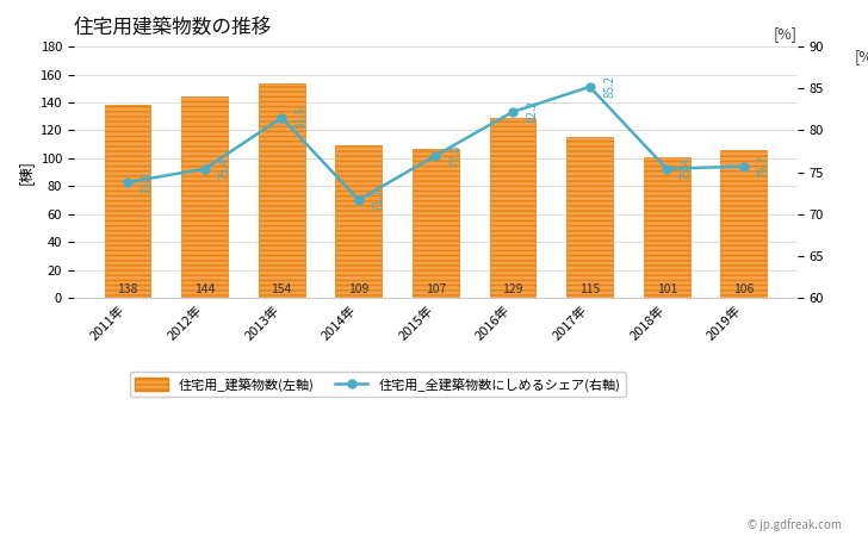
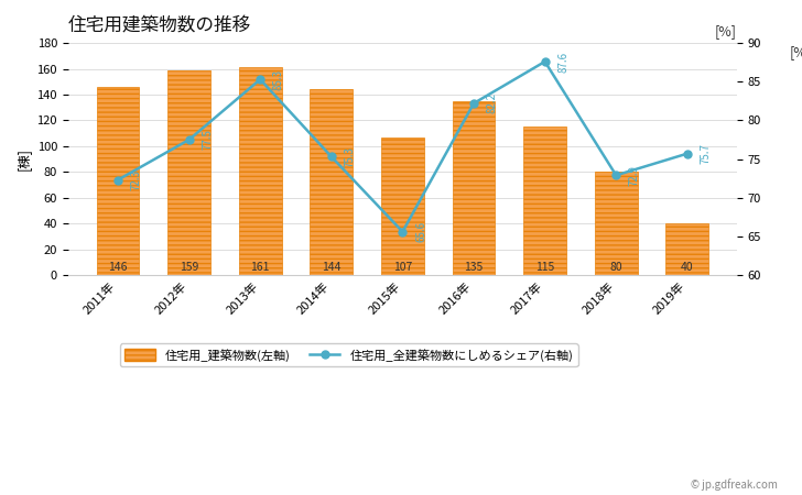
住宅用_建築物数(左軸)/2011年: 138 -> 146
住宅用_全建築物数にしめるシェア(右軸)/2011年: 73.8 -> 72.3
住宅用_建築物数(左軸)/2012年: 144 -> 159
住宅用_全建築物数にしめるシェア(右軸)/2012年: 75.4 -> 77.5
住宅用_建築物数(左軸)/2013年: 154 -> 161
住宅用_全建築物数にしめるシェア(右軸)/2013年: 81.5 -> 85.3
住宅用_建築物数(左軸)/2014年: 109 -> 144
住宅用_全建築物数にしめるシェア(右軸)/2014年: 71.7 -> 75.3
住宅用_全建築物数にしめるシェア(右軸)/2015年: 77.0 -> 65.6
住宅用_建築物数(左軸)/2016年: 129 -> 135
住宅用_全建築物数にしめるシェア(右軸)/2017年: 85.2 -> 87.6
住宅用_建築物数(左軸)/2018年: 101 -> 80
住宅用_全建築物数にしめるシェア(右軸)/2018年: 75.4 -> 72.9
住宅用_建築物数(左軸)/2019年: 106 -> 40
